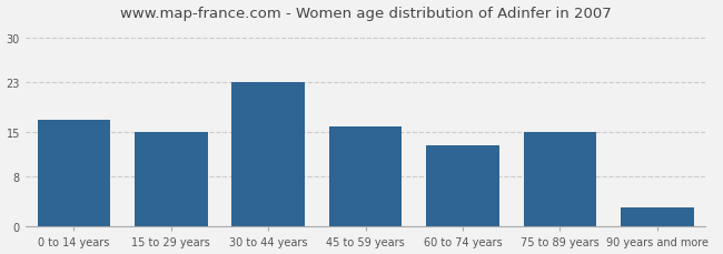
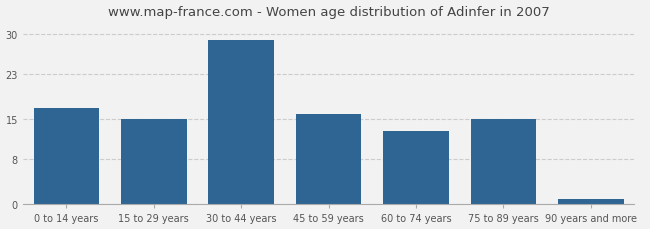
30 to 44 years: 23 -> 29
90 years and more: 3 -> 1
